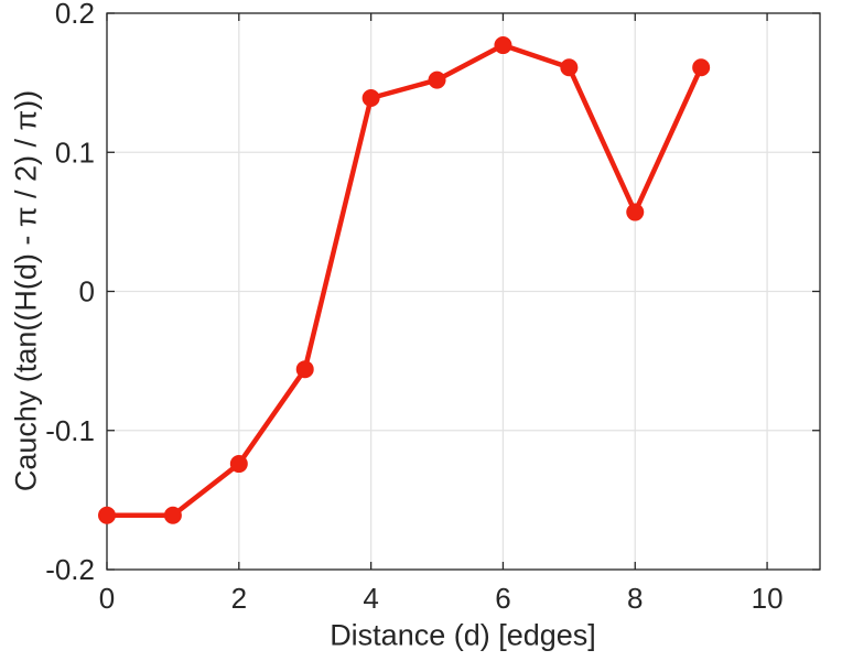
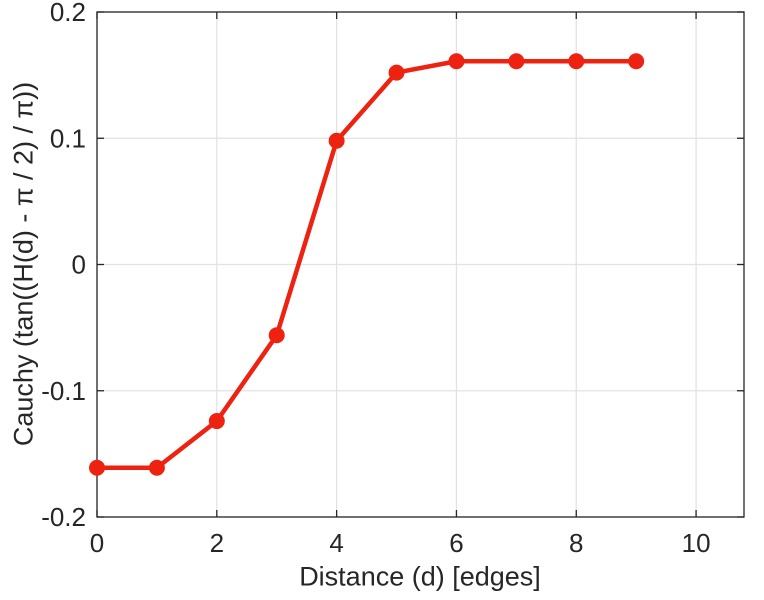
4: 0.139 -> 0.098
6: 0.177 -> 0.161
8: 0.057 -> 0.161
